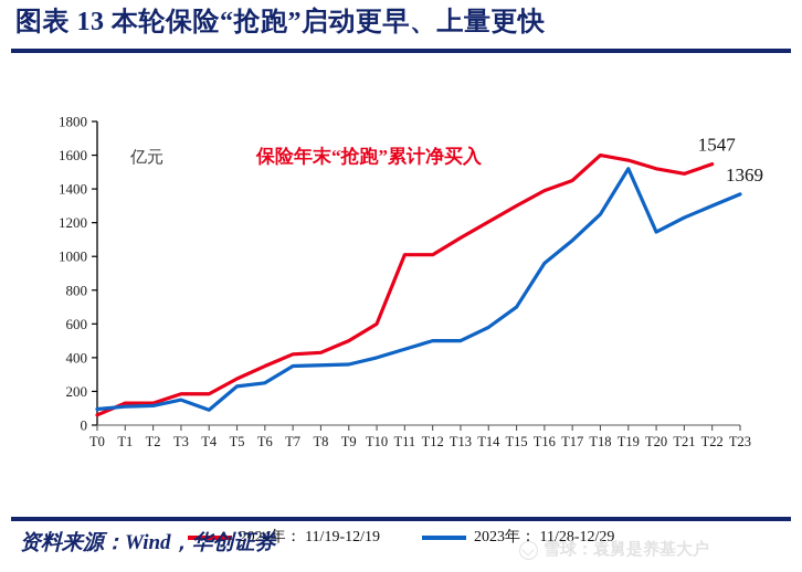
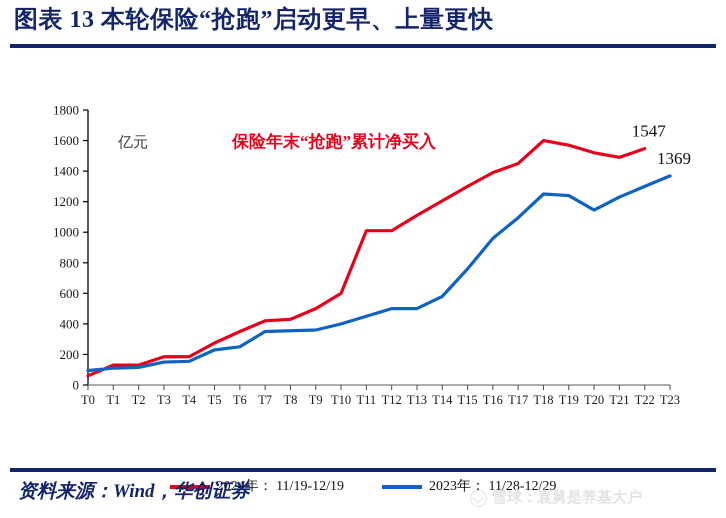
2023年：11/28-12/29/T4: 90 -> 160
2023年：11/28-12/29/T15: 700 -> 760
2023年：11/28-12/29/T19: 1520 -> 1240
